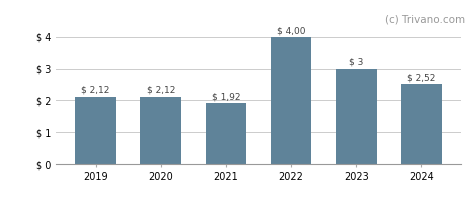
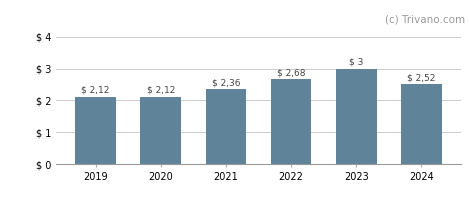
2021: 1,92 -> 2,36
2022: 4,00 -> 2,68
